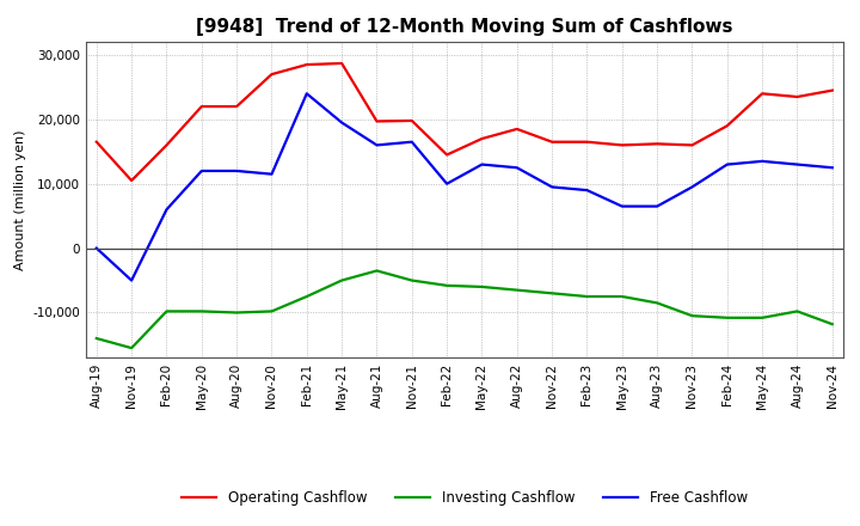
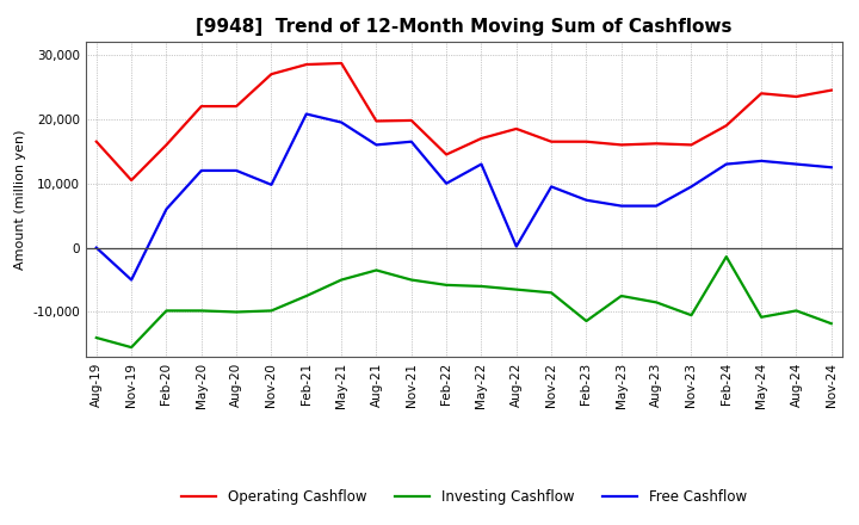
Free Cashflow/Nov-20: 11,500 -> 9,800
Free Cashflow/Feb-21: 24,000 -> 20,800
Free Cashflow/Aug-22: 12,500 -> 200
Investing Cashflow/Feb-23: -7,500 -> -11,400
Free Cashflow/Feb-23: 9,000 -> 7,400
Investing Cashflow/Feb-24: -10,800 -> -1,400
